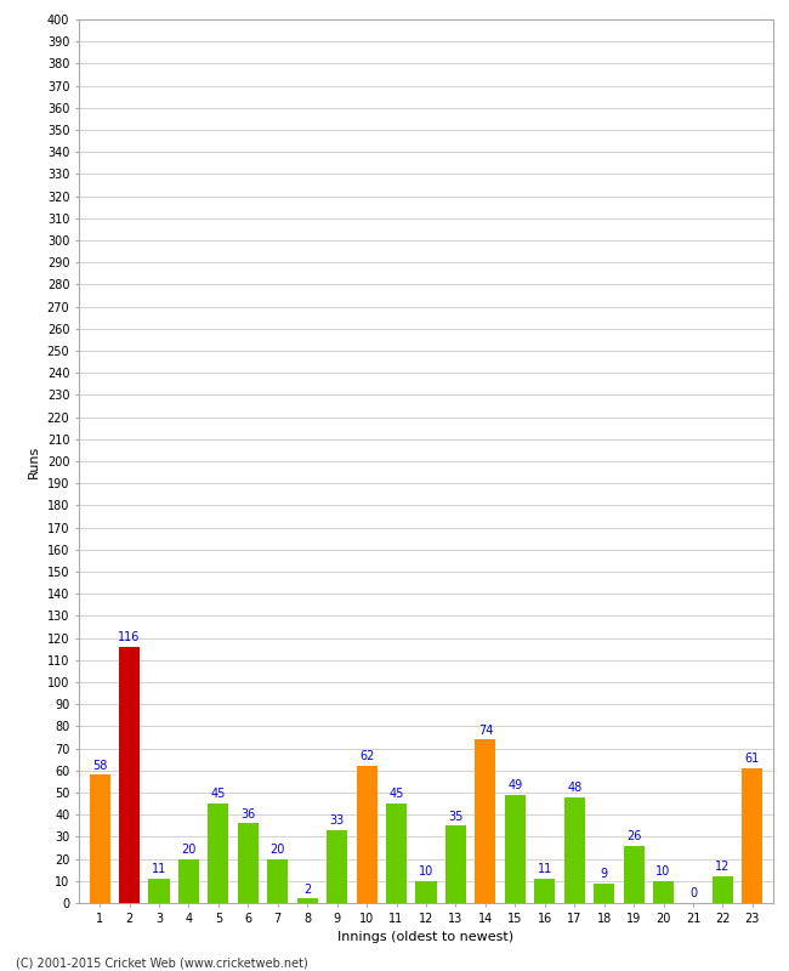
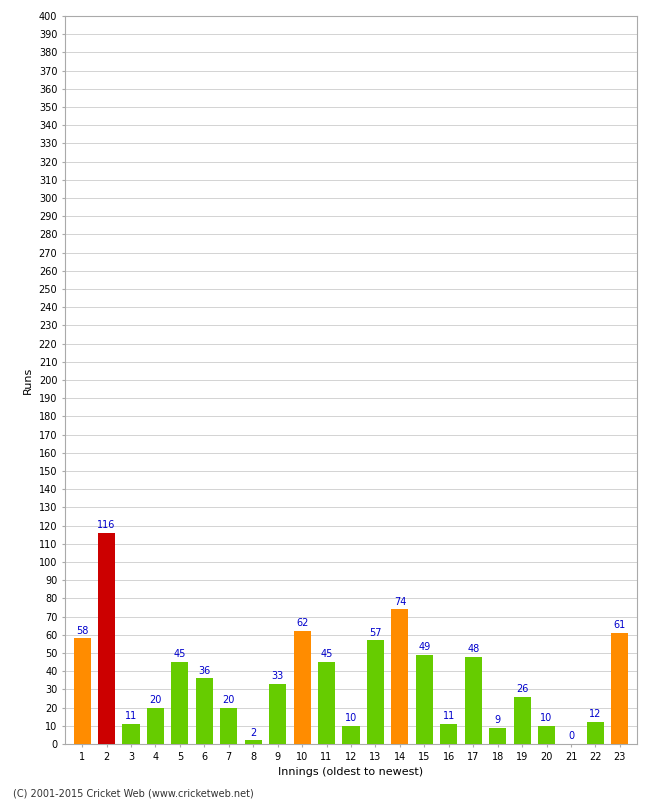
13: 35 -> 57
